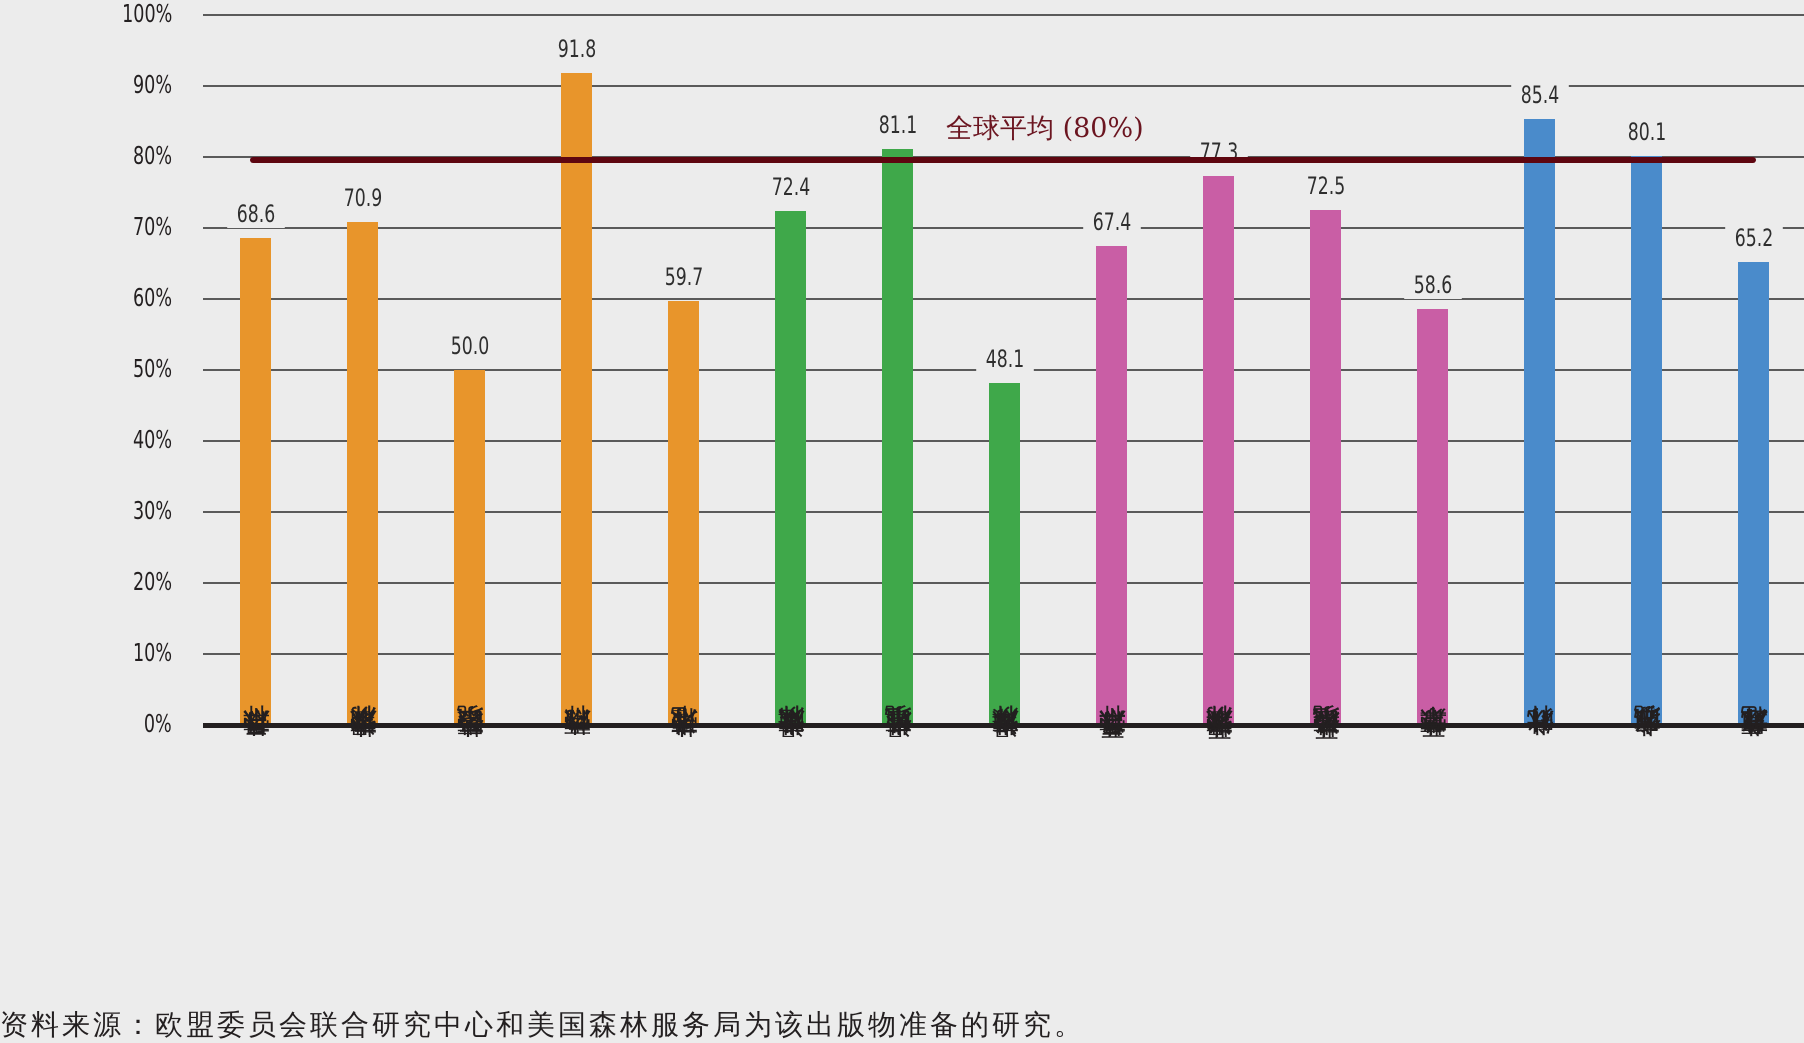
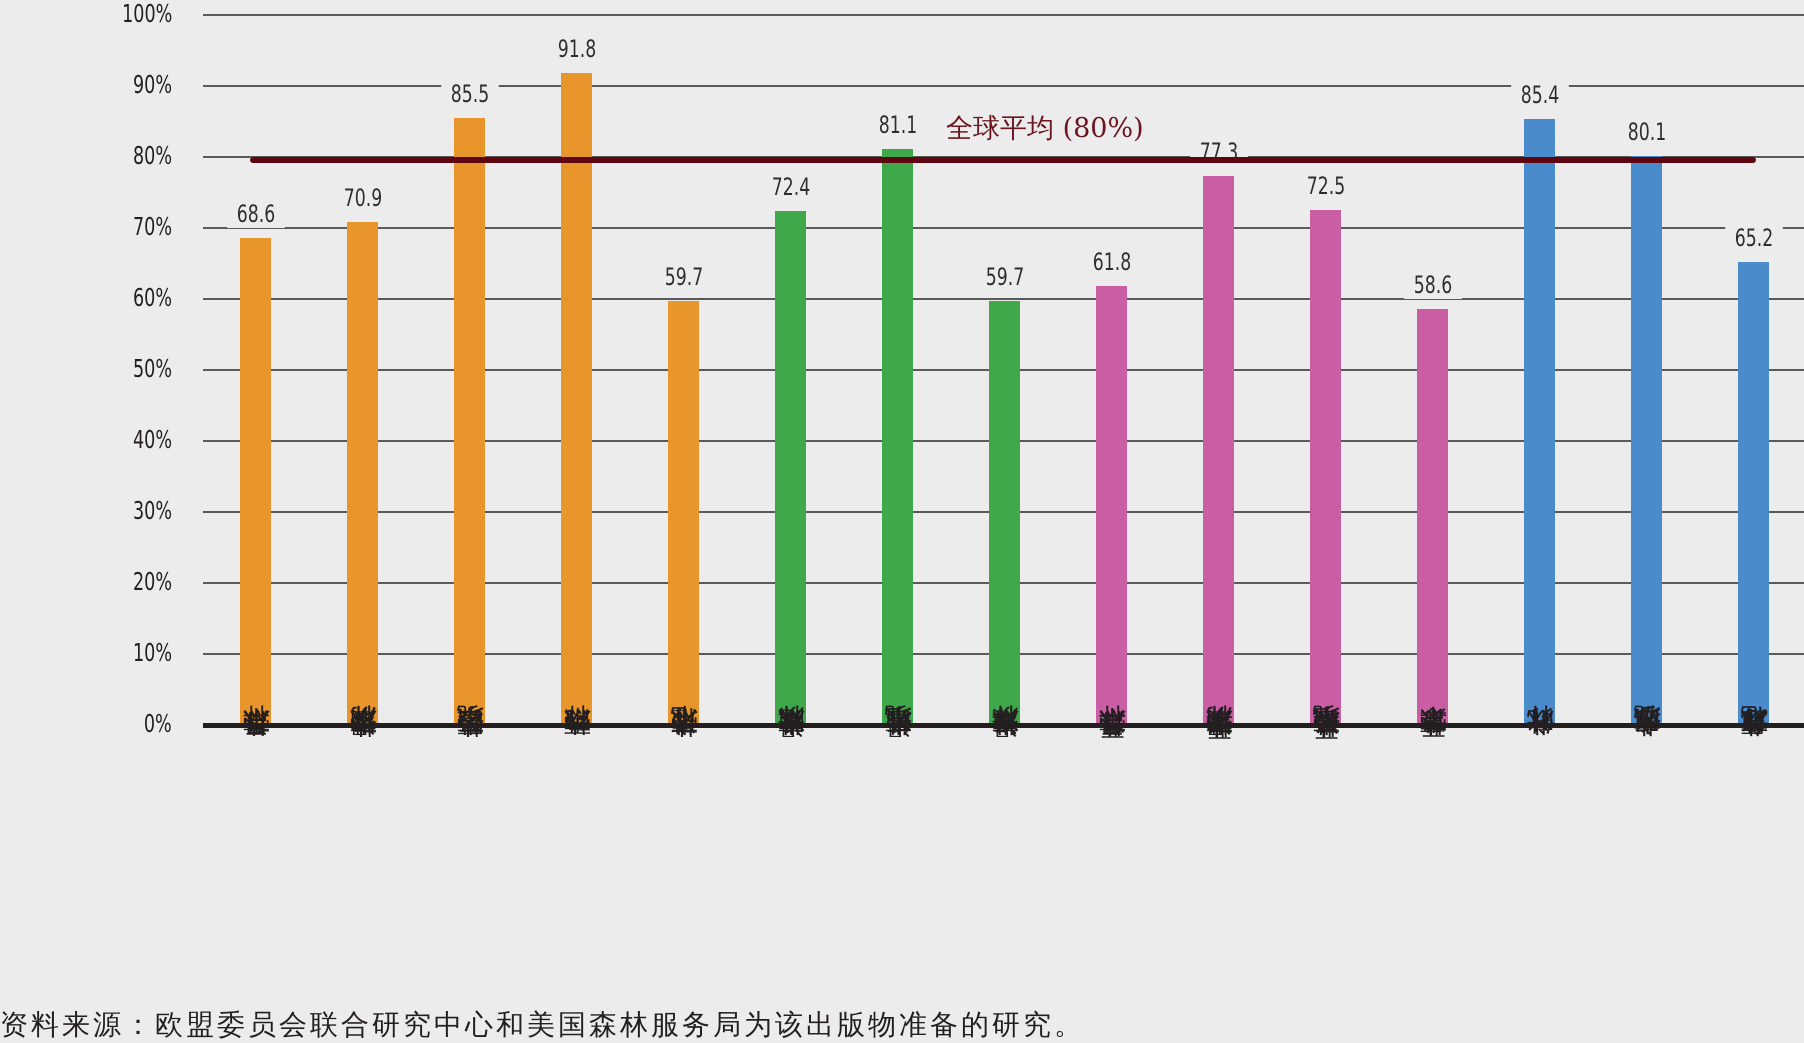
热带山区系统: 50.0 -> 85.5
温带海洋森林: 48.1 -> 59.7
亚热带干旱林: 67.4 -> 61.8
